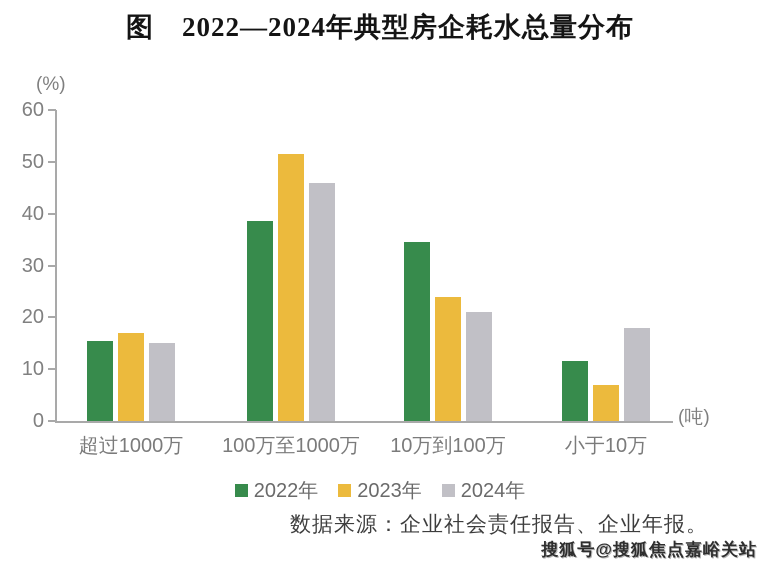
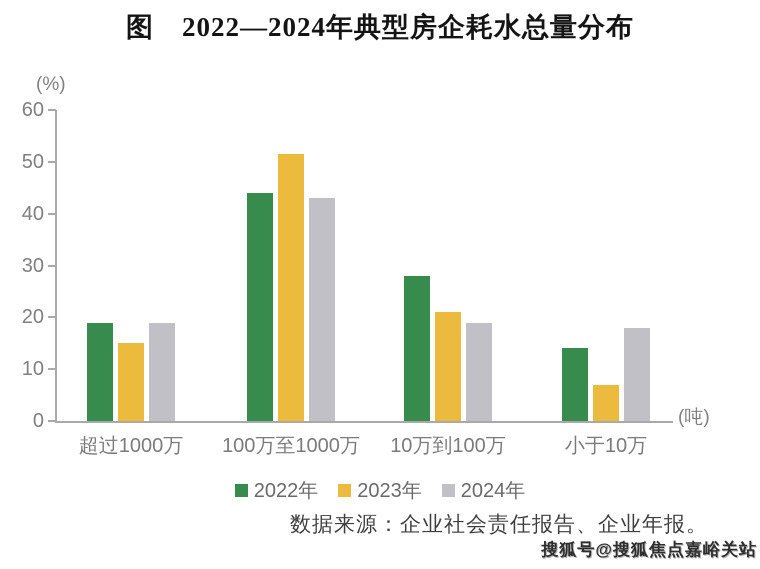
2022年/超过1000万: 16 -> 19
2023年/超过1000万: 17 -> 15
2024年/超过1000万: 15 -> 19
2022年/100万至1000万: 38 -> 44
2024年/100万至1000万: 46 -> 43
2022年/10万到100万: 34 -> 28
2023年/10万到100万: 24 -> 21
2024年/10万到100万: 21 -> 19
2022年/小于10万: 12 -> 14
